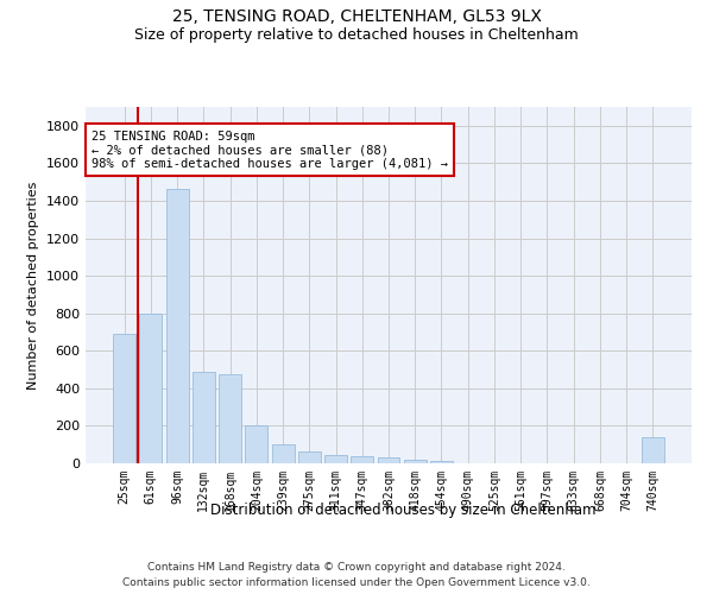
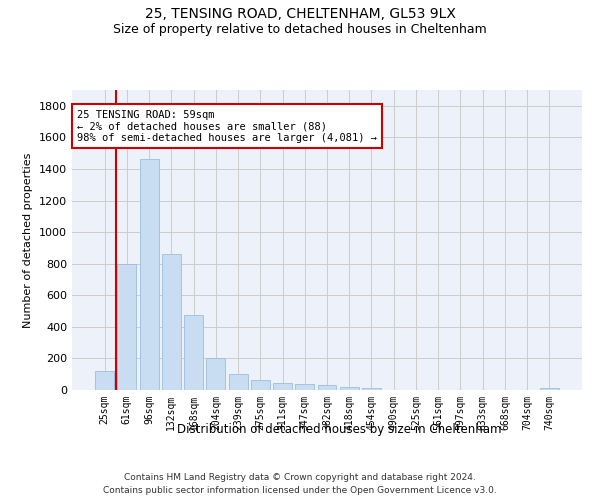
25sqm: 690 -> 120
132sqm: 490 -> 860
740sqm: 140 -> 20
